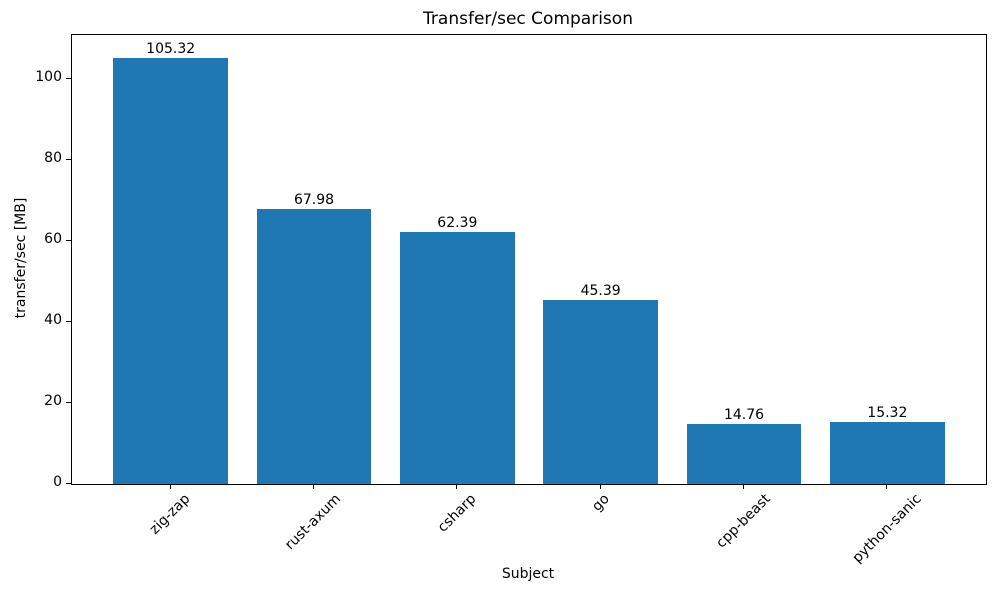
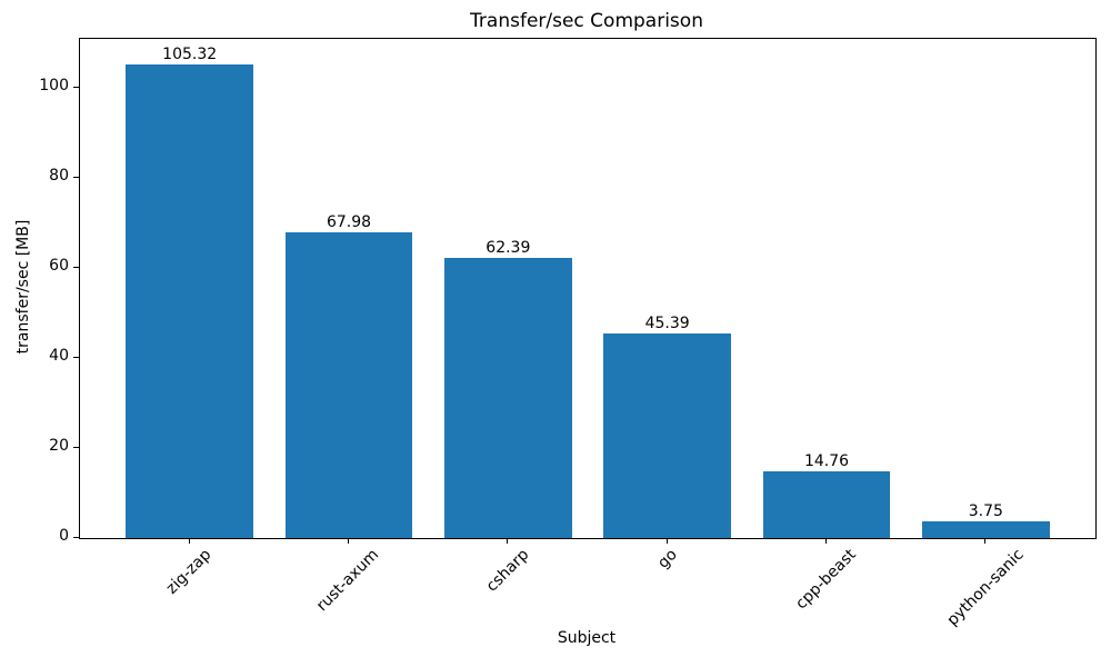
python-sanic: 15.32 -> 3.75
